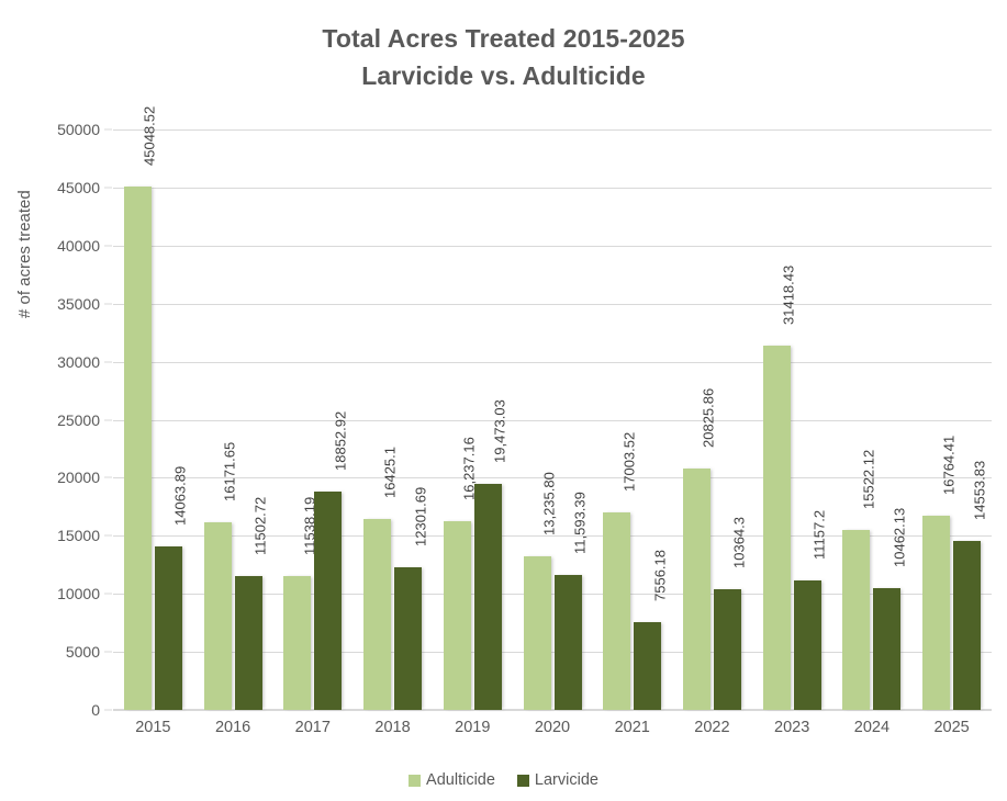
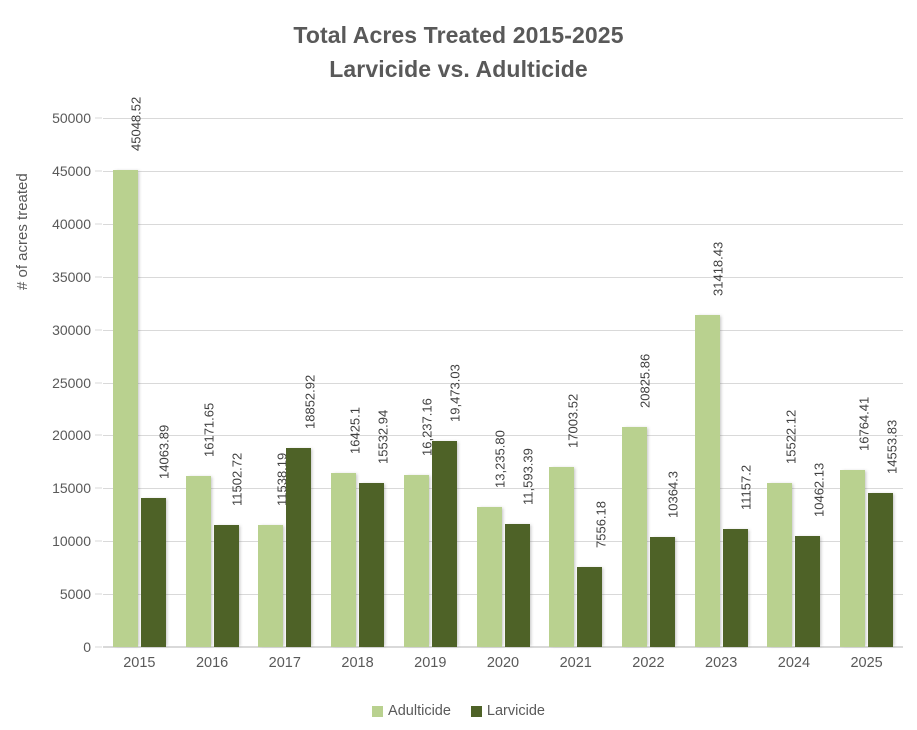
Larvicide/2018: 12301.69 -> 15532.94
